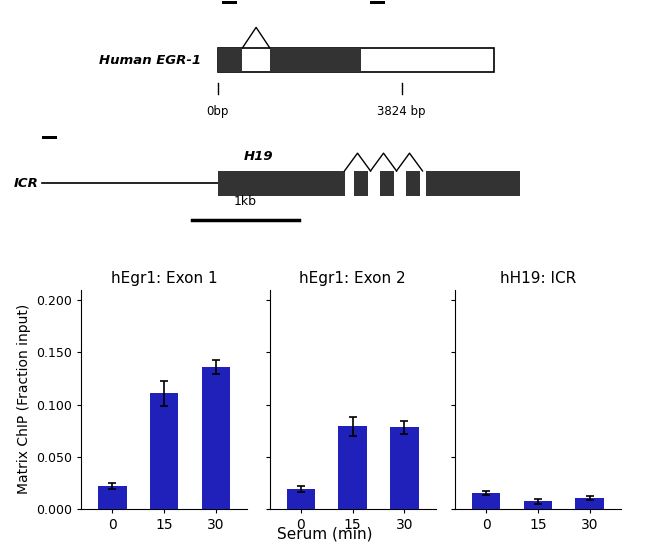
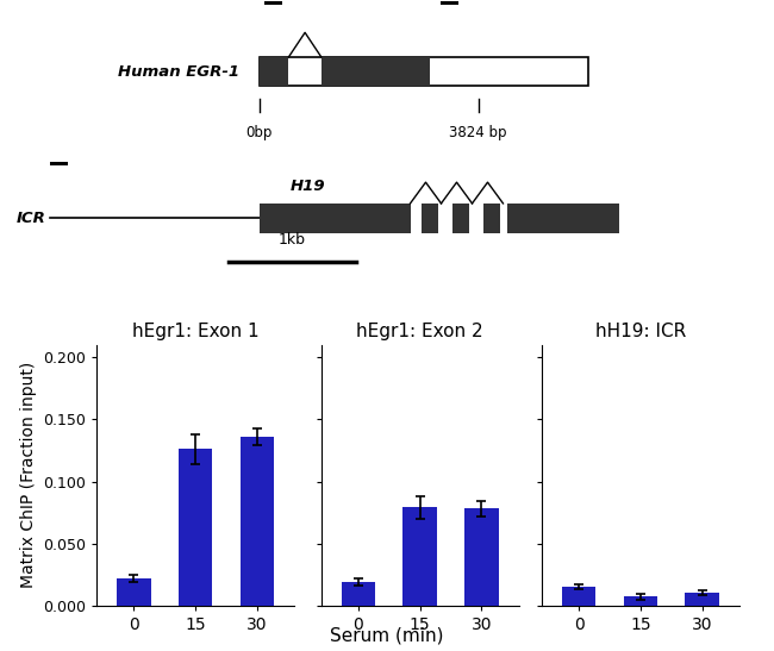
hEgr1: Exon 1/15: 0.111 -> 0.126
